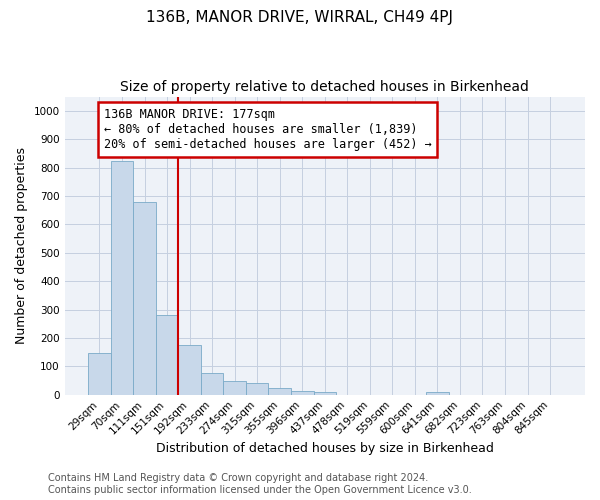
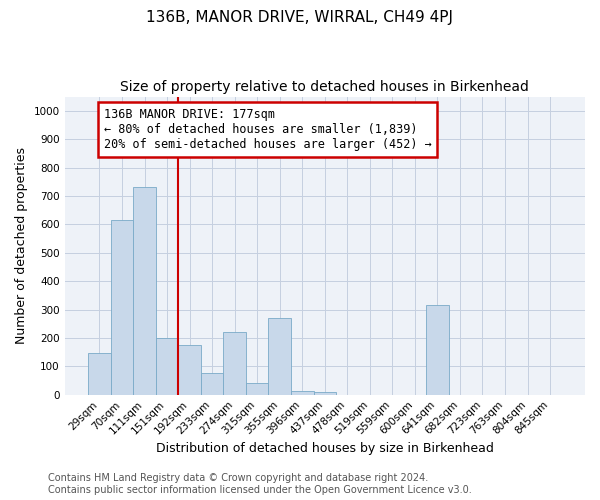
70sqm: 822 -> 615
111sqm: 678 -> 730
151sqm: 280 -> 200
274sqm: 50 -> 220
355sqm: 22 -> 270
641sqm: 10 -> 315
